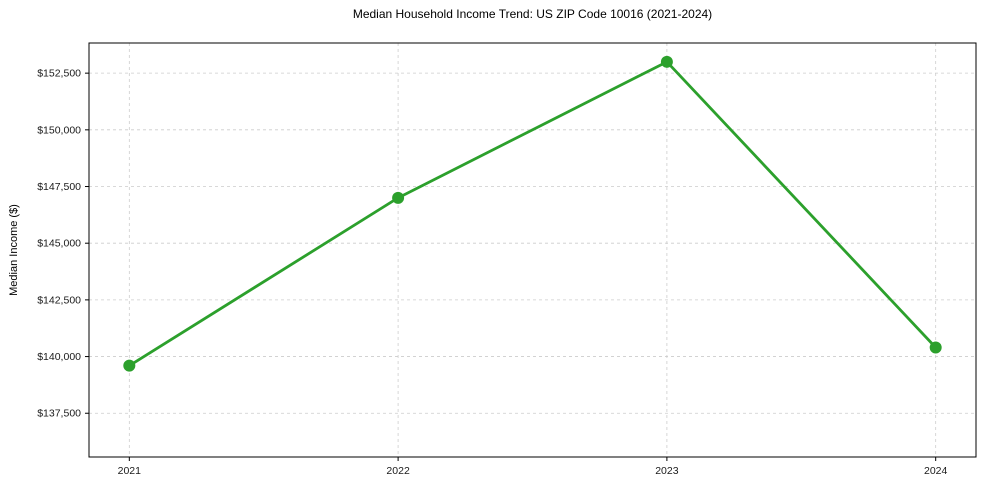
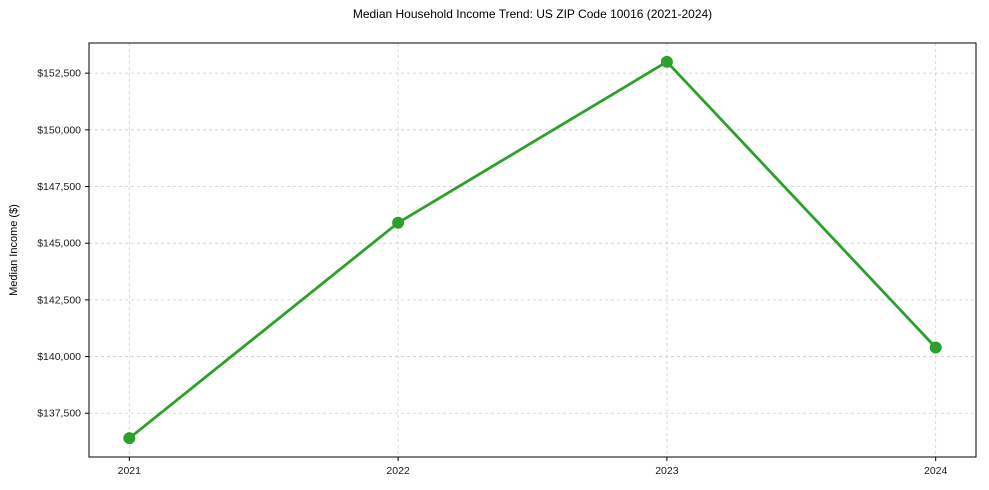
2021: $139600 -> $136400
2022: $147000 -> $145900
